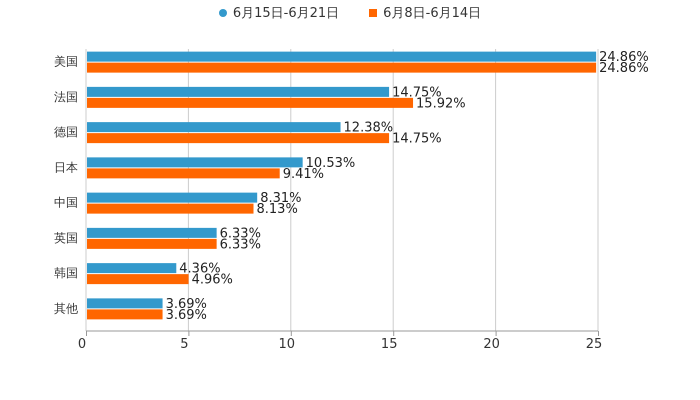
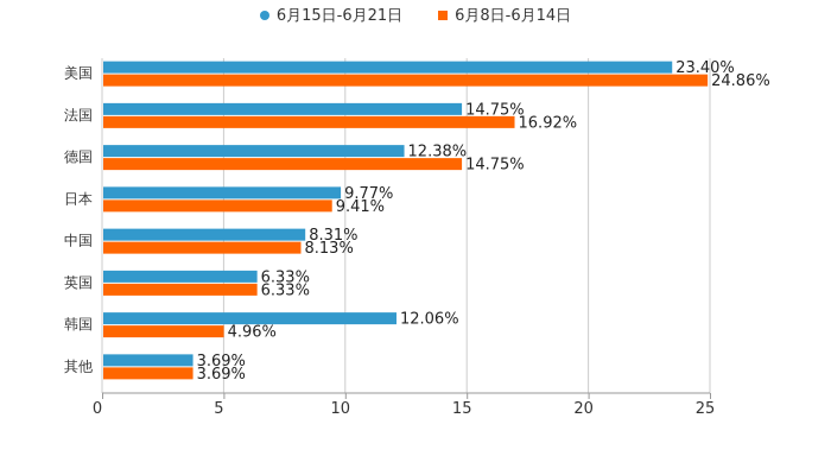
6月15日-6月21日/美国: 24.86% -> 23.40%
6月8日-6月14日/法国: 15.92% -> 16.92%
6月15日-6月21日/日本: 10.53% -> 9.77%
6月15日-6月21日/韩国: 4.36% -> 12.06%
